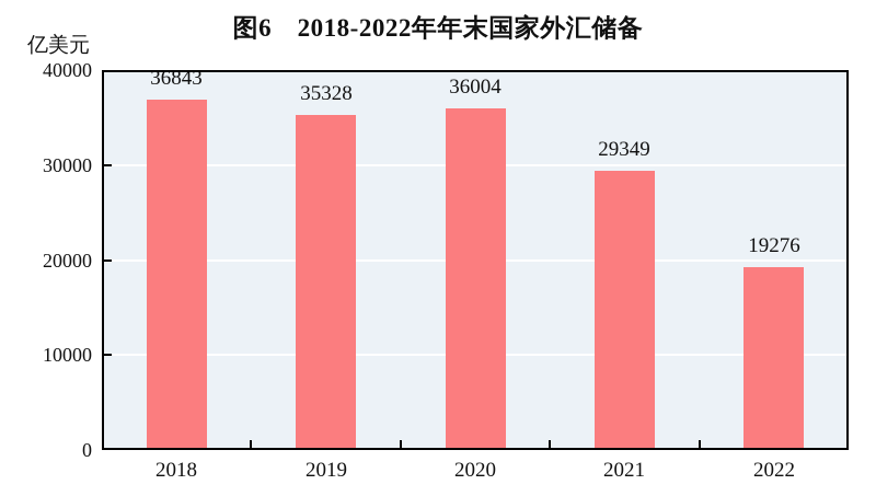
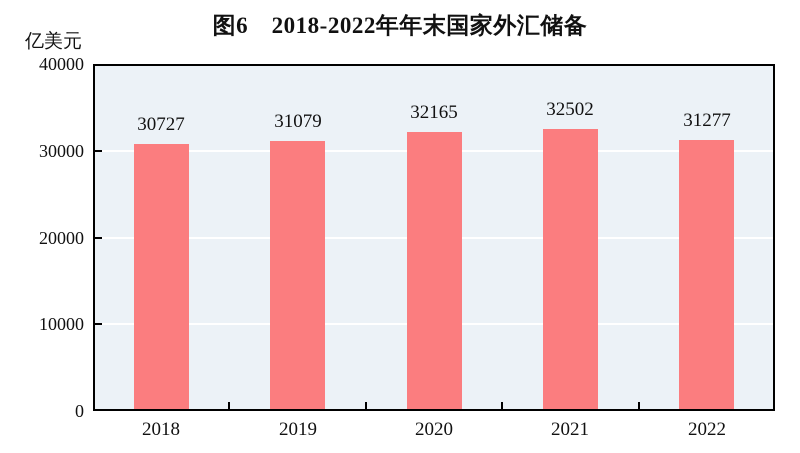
2018: 36843 -> 30727
2019: 35328 -> 31079
2020: 36004 -> 32165
2021: 29349 -> 32502
2022: 19276 -> 31277
